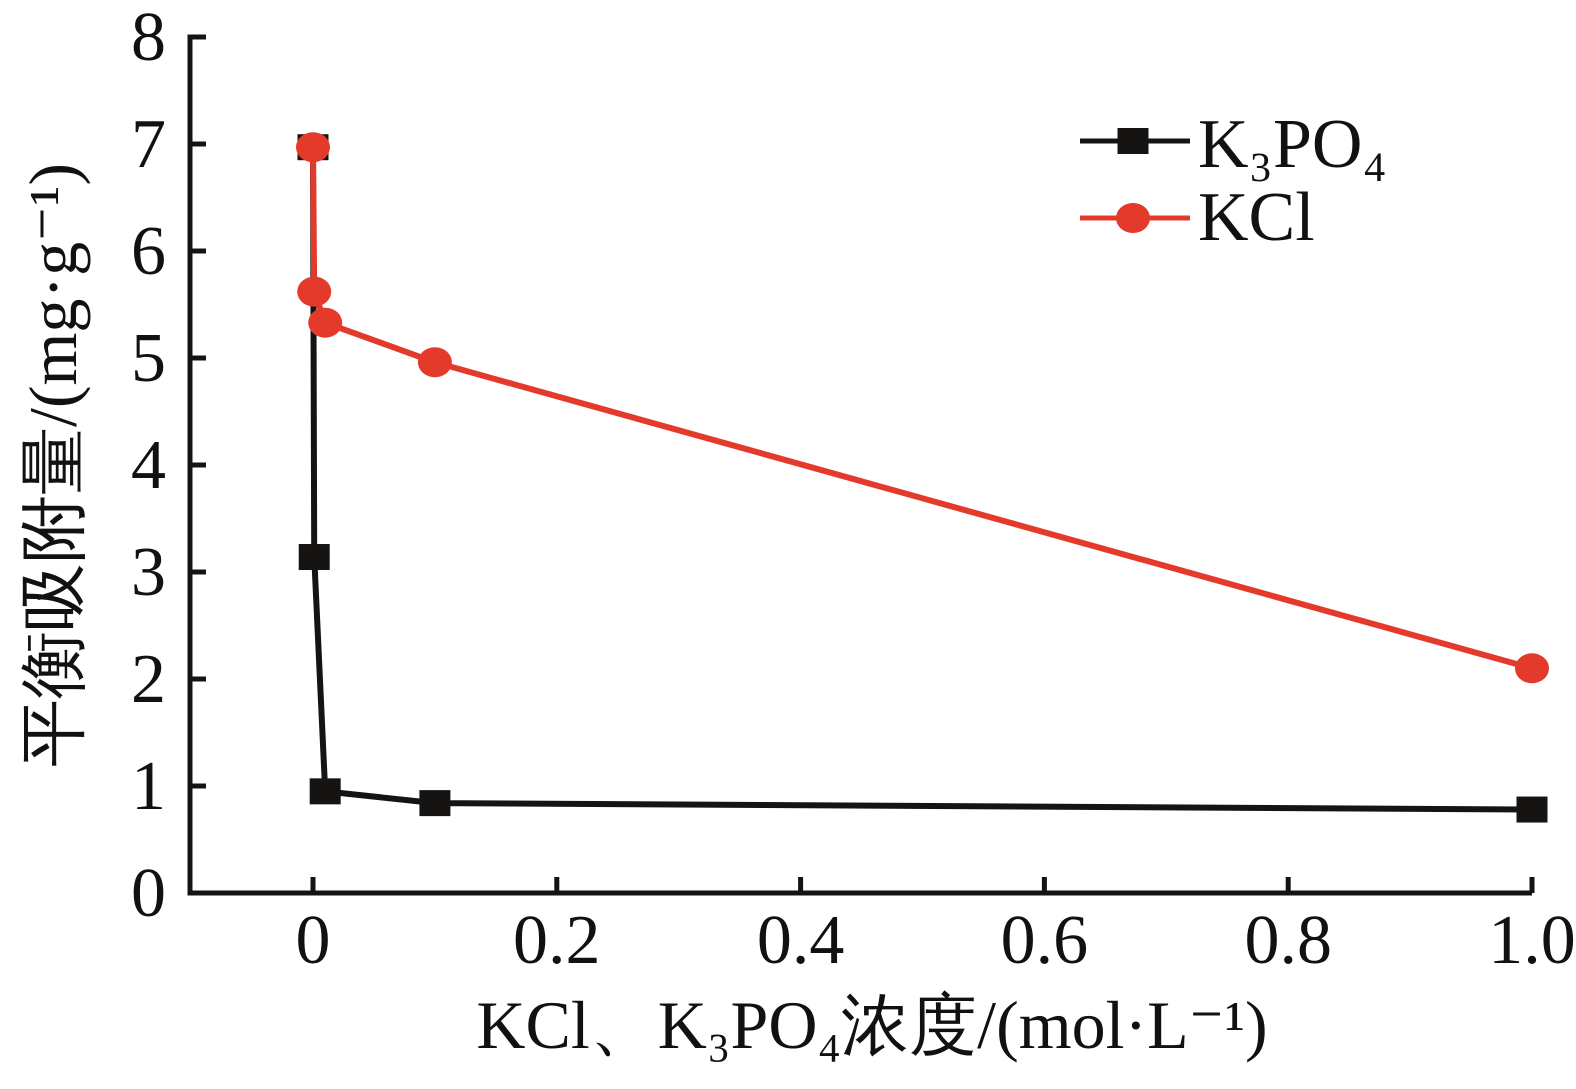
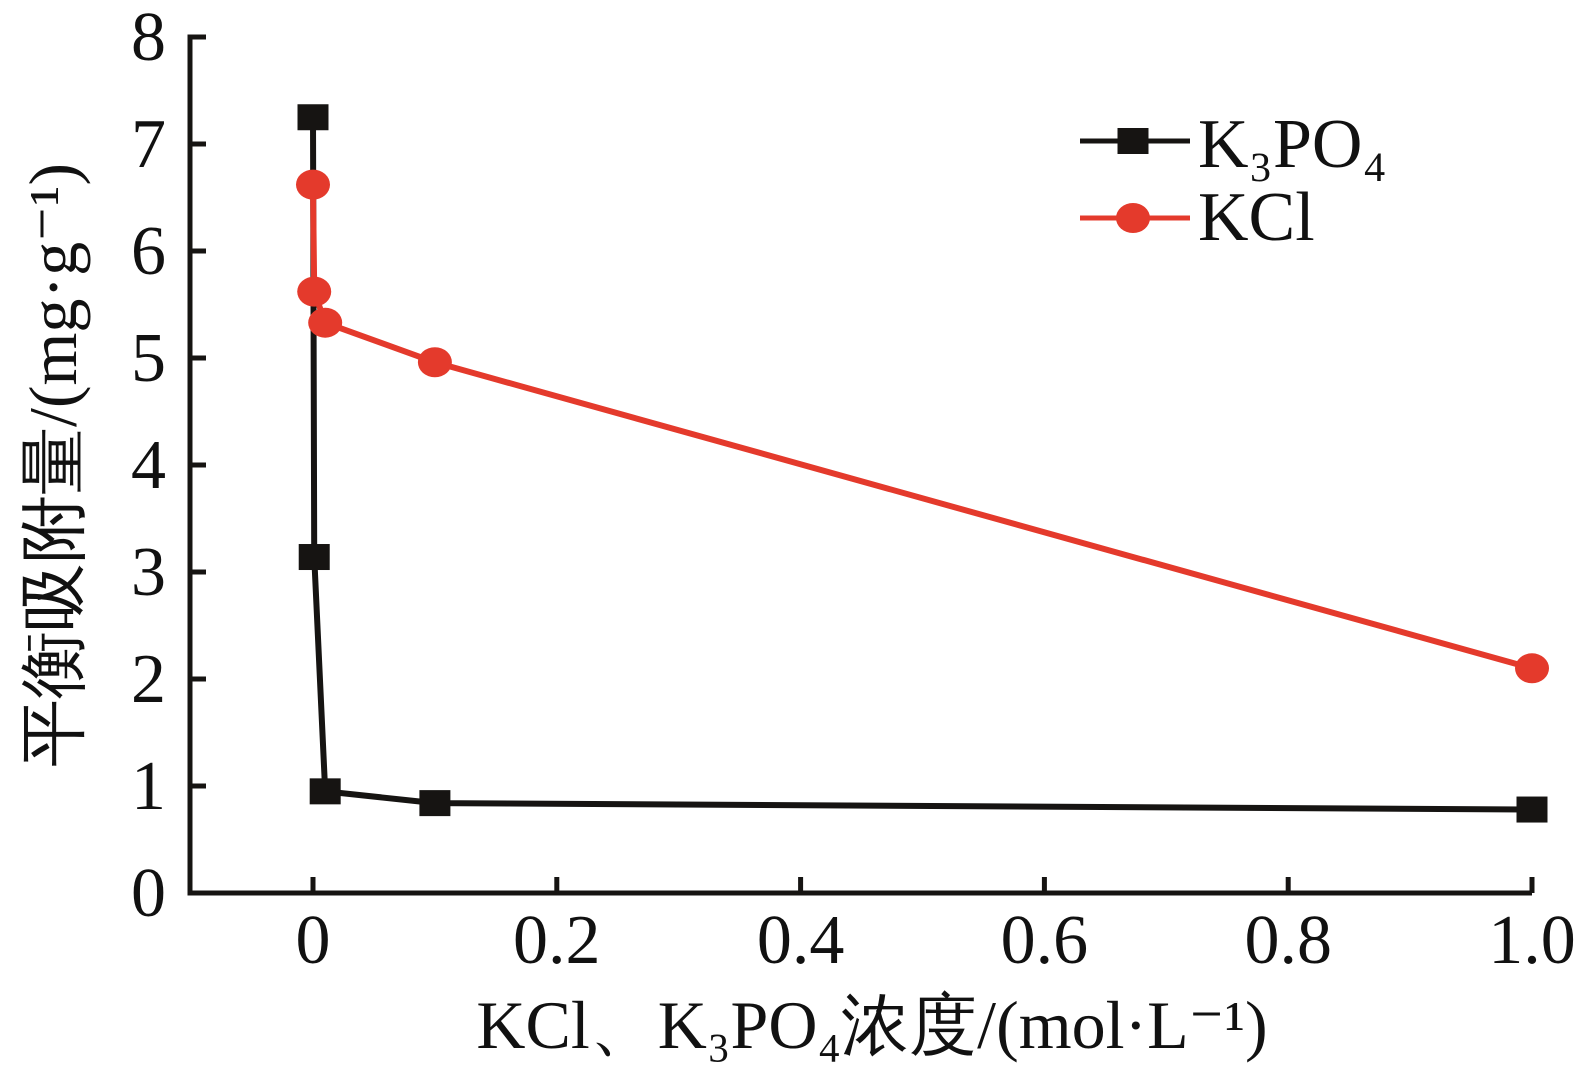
K₃PO₄/0: 6.97 -> 7.25
KCl/0: 6.97 -> 6.62
